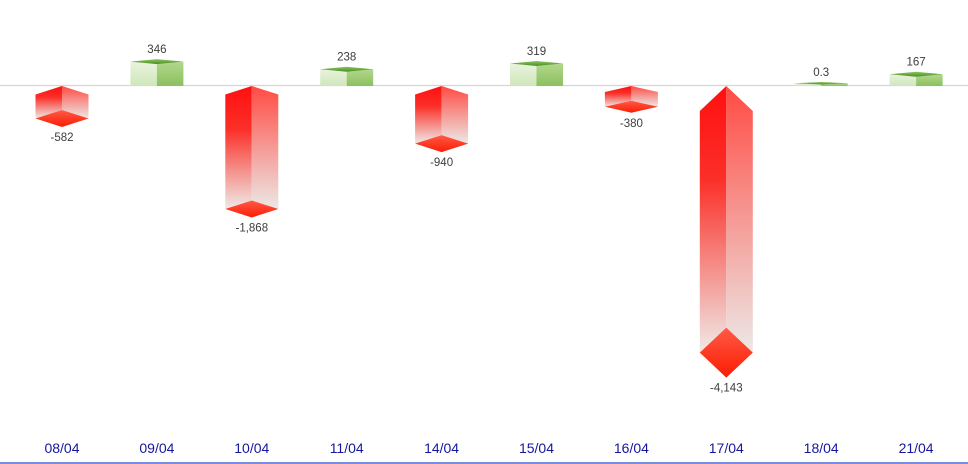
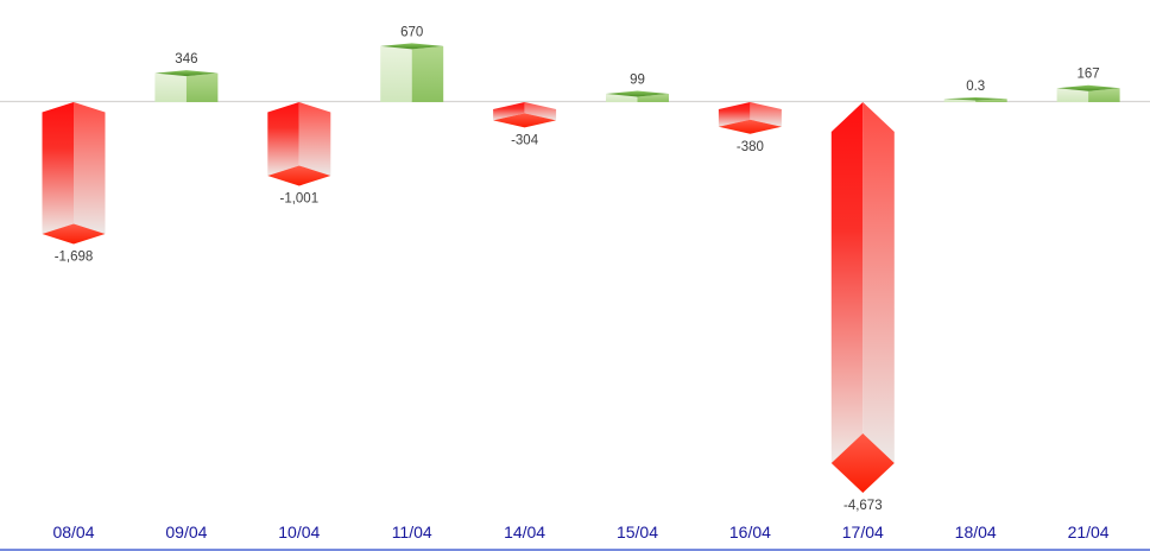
08/04: -582 -> -1,698
10/04: -1,868 -> -1,001
11/04: 238 -> 670
14/04: -940 -> -304
15/04: 319 -> 99
17/04: -4,143 -> -4,673
